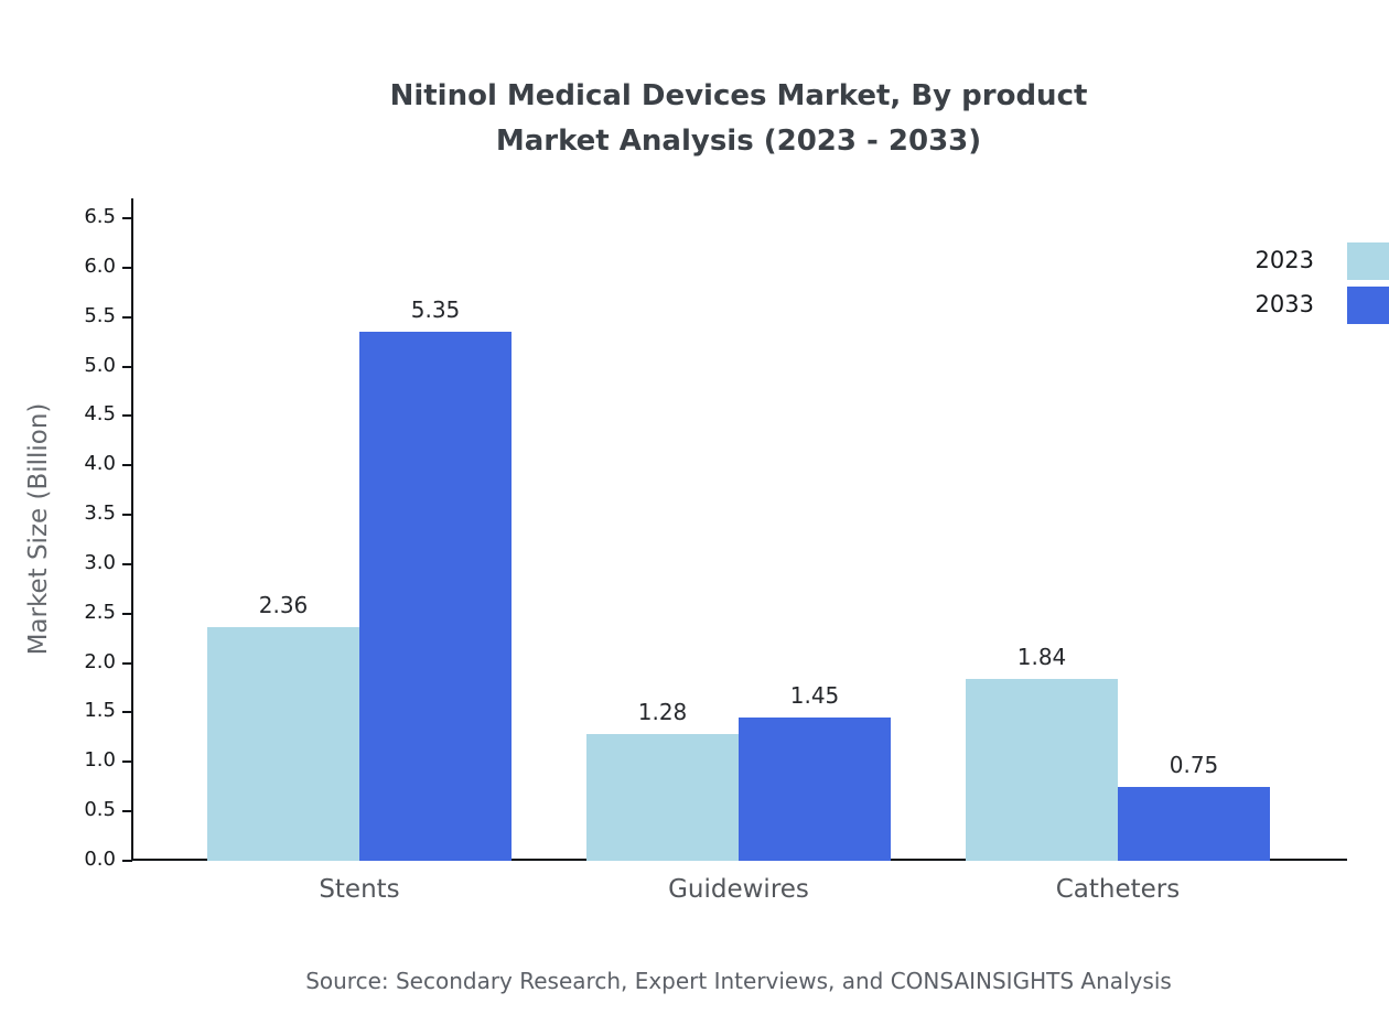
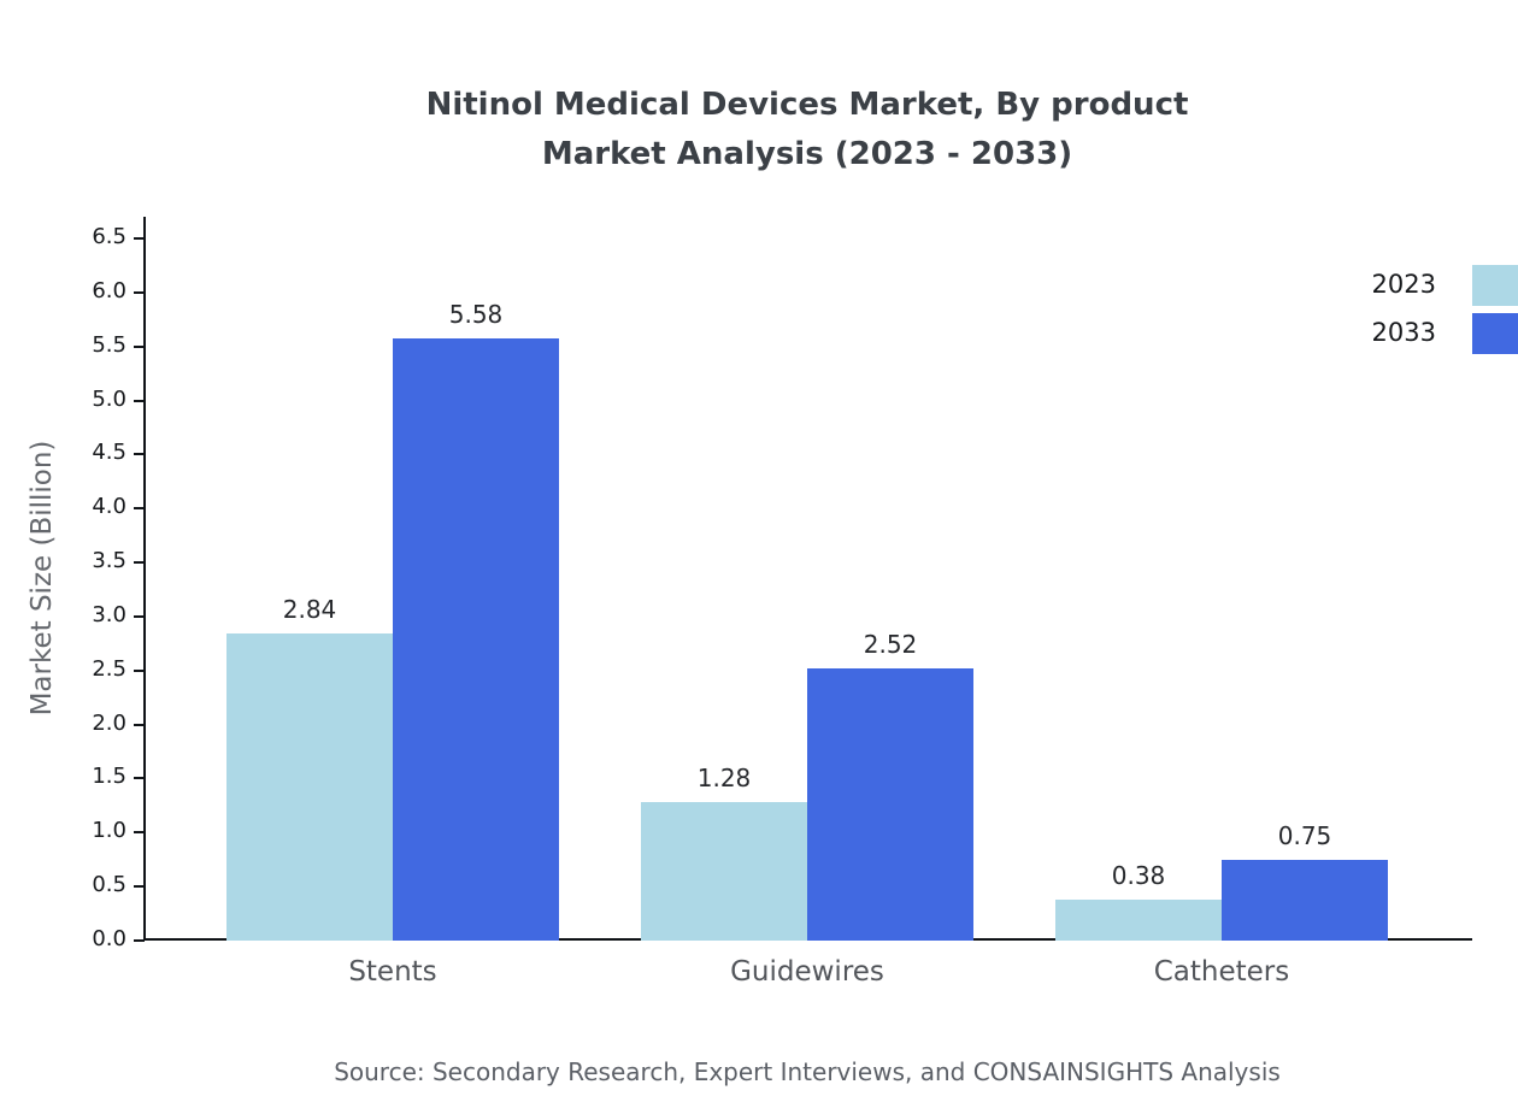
2023/Stents: 2.36 -> 2.84
2033/Stents: 5.35 -> 5.58
2033/Guidewires: 1.45 -> 2.52
2023/Catheters: 1.84 -> 0.38
